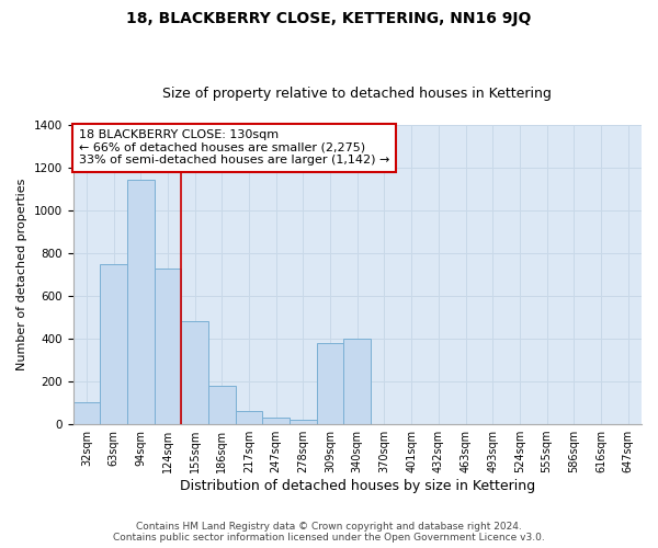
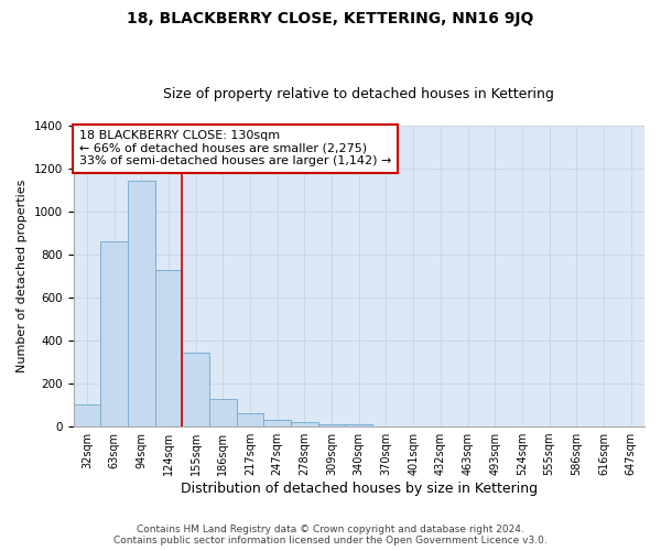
63sqm: 750 -> 860
155sqm: 480 -> 340
186sqm: 180 -> 130
309sqm: 380 -> 10
340sqm: 400 -> 10
